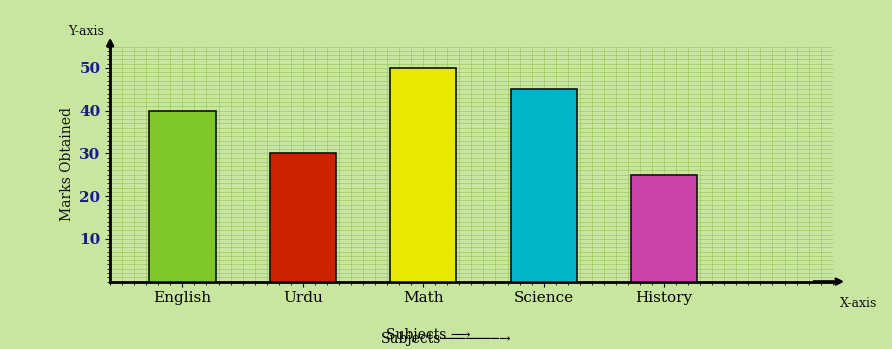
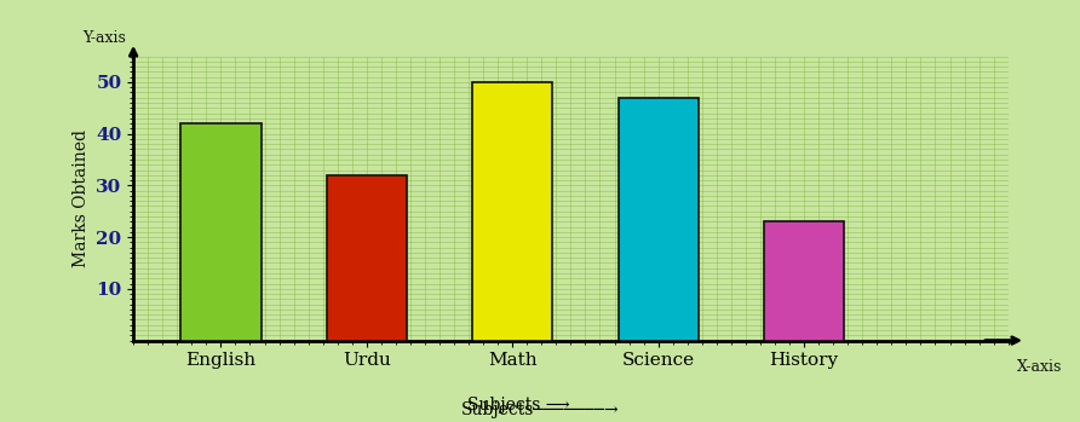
English: 40 -> 42
Urdu: 30 -> 32
Science: 45 -> 47
History: 25 -> 23
